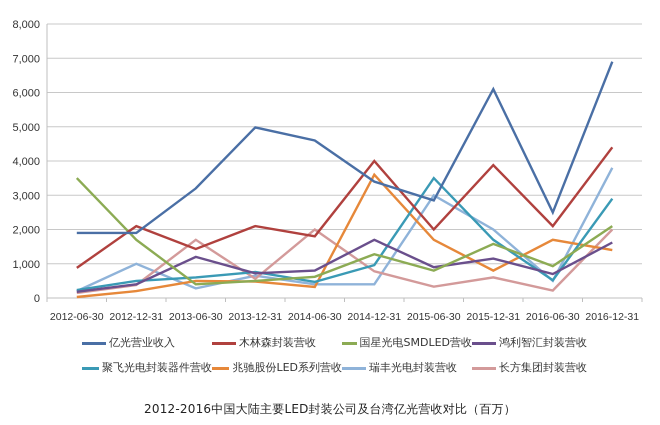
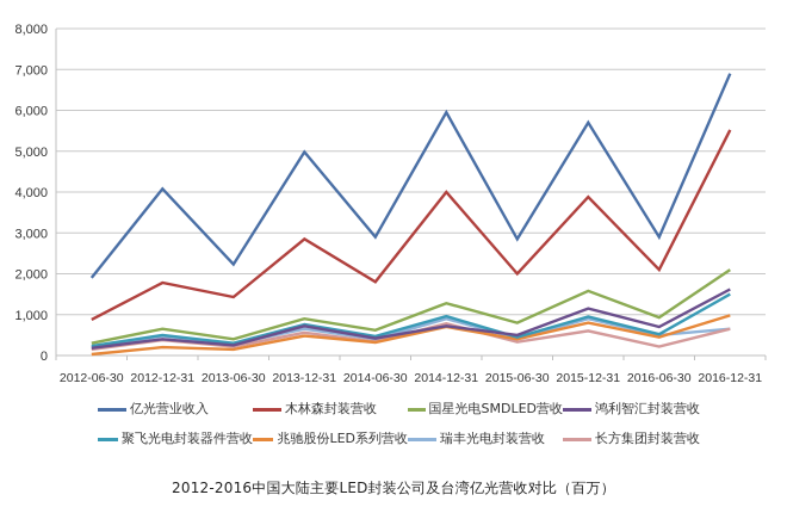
国星光电SMDLED营收/2012-06-30: 3500 -> 300
亿光营业收入/2012-12-31: 1900 -> 4100
木林森封装营收/2012-12-31: 2100 -> 1800
国星光电SMDLED营收/2012-12-31: 1700 -> 600
瑞丰光电封装营收/2012-12-31: 1000 -> 500
亿光营业收入/2013-06-30: 3200 -> 2200
鸿利智汇封装营收/2013-06-30: 1200 -> 200
聚飞光电封装器件营收/2013-06-30: 600 -> 300
兆驰股份LED系列营收/2013-06-30: 500 -> 200
长方集团封装营收/2013-06-30: 1700 -> 200
木林森封装营收/2013-12-31: 2100 -> 2800
国星光电SMDLED营收/2013-12-31: 500 -> 900
亿光营业收入/2014-06-30: 4600 -> 2900
鸿利智汇封装营收/2014-06-30: 800 -> 400
长方集团封装营收/2014-06-30: 2000 -> 300
亿光营业收入/2014-12-31: 3400 -> 6000
鸿利智汇封装营收/2014-12-31: 1700 -> 700
兆驰股份LED系列营收/2014-12-31: 3600 -> 700
瑞丰光电封装营收/2014-12-31: 400 -> 900
鸿利智汇封装营收/2015-06-30: 900 -> 500
聚飞光电封装器件营收/2015-06-30: 3500 -> 400
兆驰股份LED系列营收/2015-06-30: 1700 -> 400
瑞丰光电封装营收/2015-06-30: 3000 -> 400
亿光营业收入/2015-12-31: 6100 -> 5700
聚飞光电封装器件营收/2015-12-31: 1700 -> 1000
瑞丰光电封装营收/2015-12-31: 2000 -> 900
亿光营业收入/2016-06-30: 2500 -> 2900
兆驰股份LED系列营收/2016-06-30: 1700 -> 400
木林森封装营收/2016-12-31: 4400 -> 5500
聚飞光电封装器件营收/2016-12-31: 2900 -> 1500
兆驰股份LED系列营收/2016-12-31: 1400 -> 1000
瑞丰光电封装营收/2016-12-31: 3800 -> 600
长方集团封装营收/2016-12-31: 2000 -> 600
